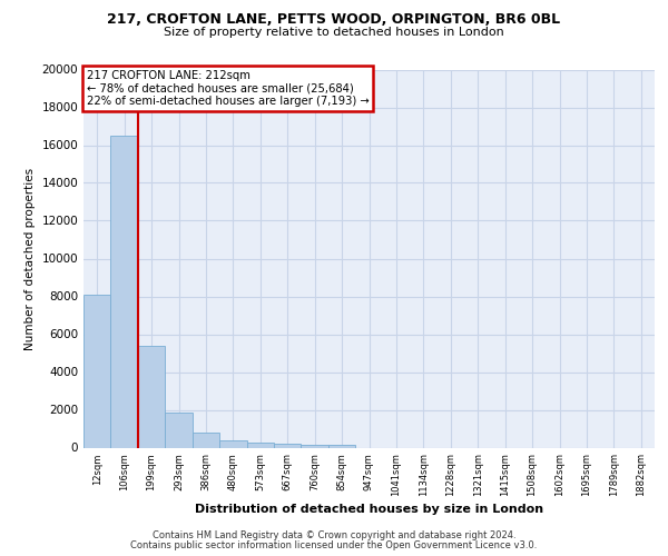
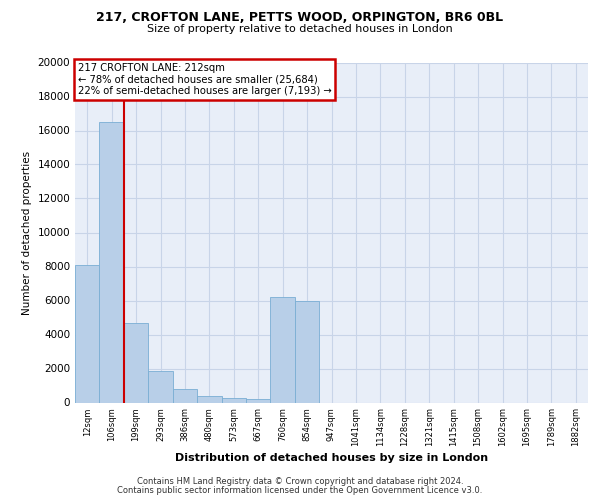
199sqm: 5400 -> 4700
760sqm: 200 -> 6200
854sqm: 200 -> 6000
